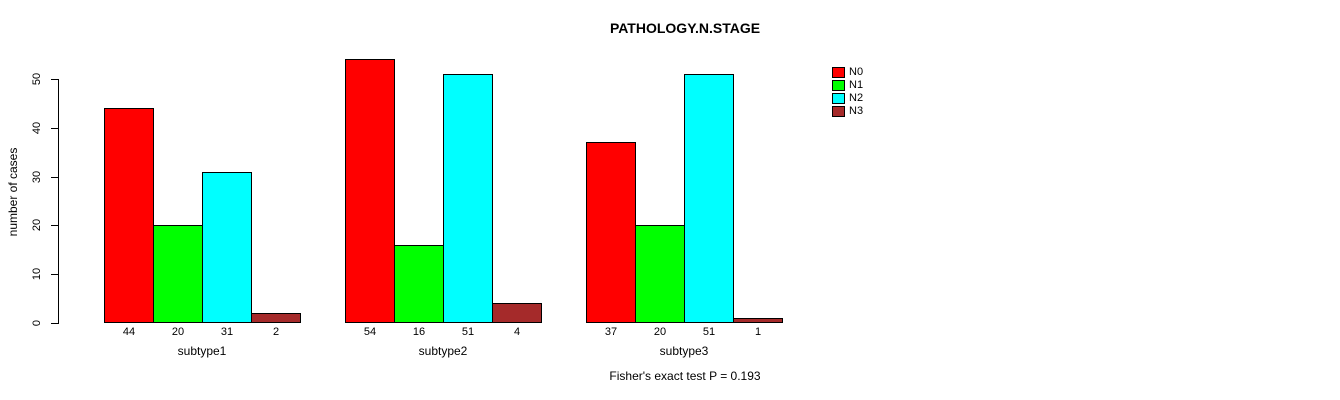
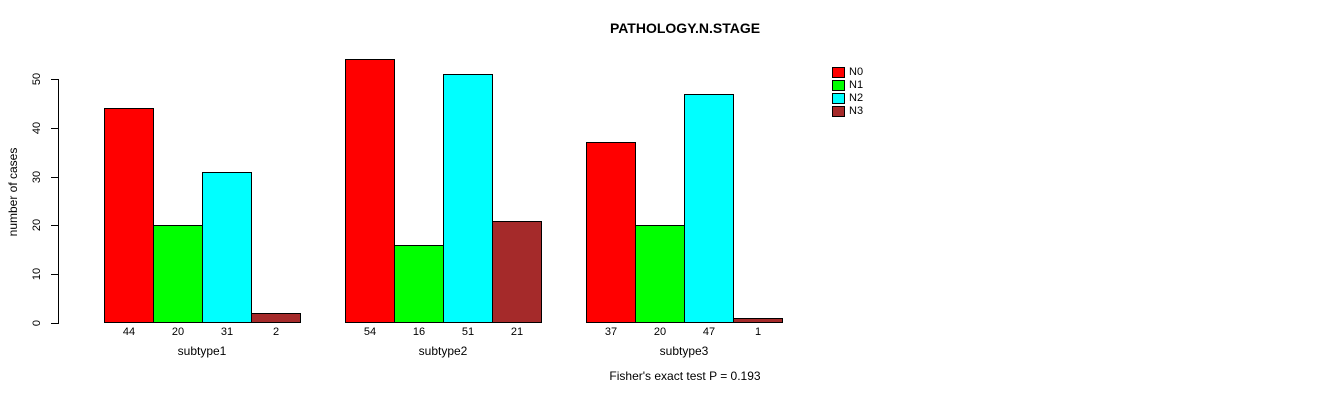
N3/subtype2: 4 -> 21
N2/subtype3: 51 -> 47
